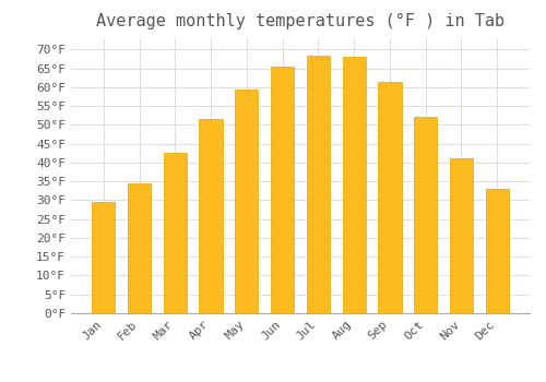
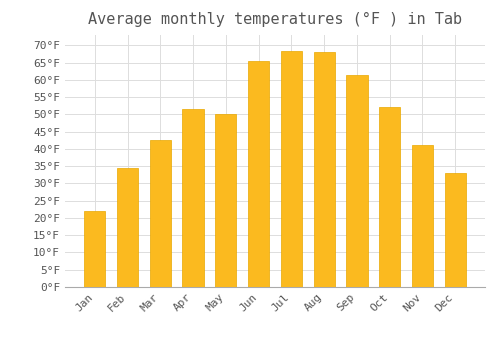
Jan: 29.5°F -> 22.0°F
May: 59.5°F -> 50.0°F
